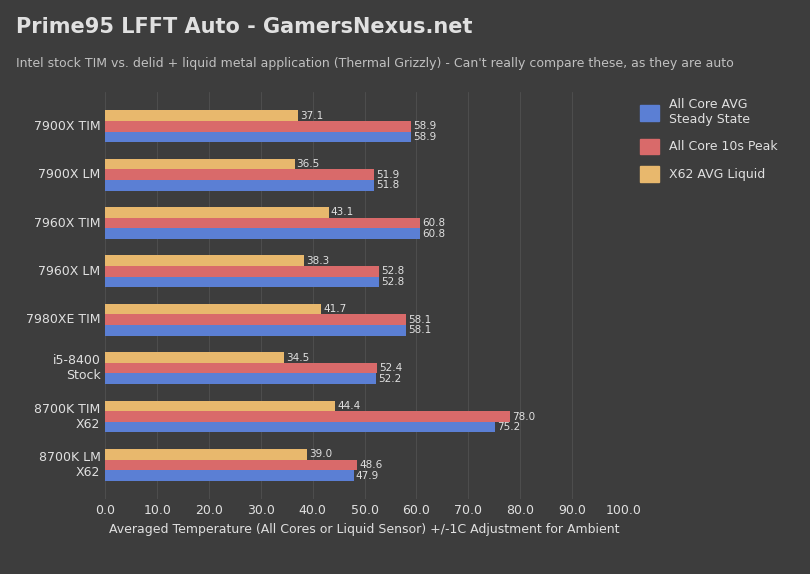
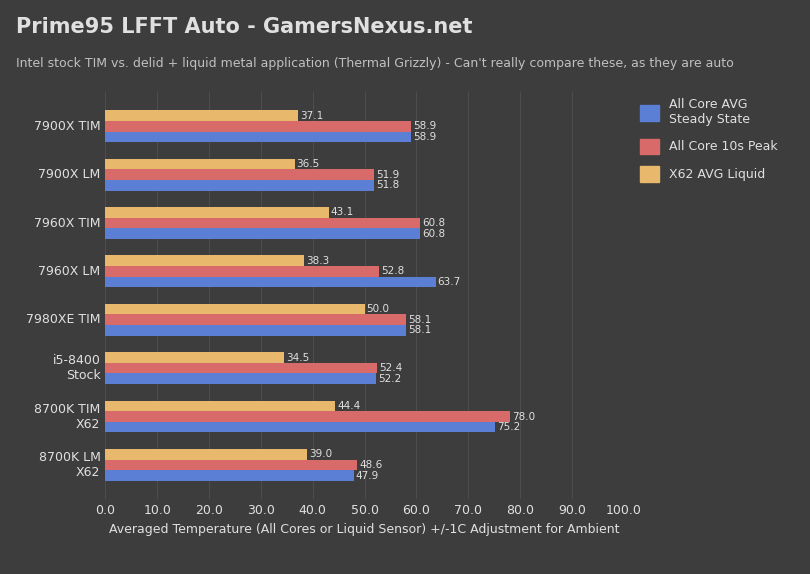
All Core AVG Steady State/7960X LM: 52.8 -> 63.7
X62 AVG Liquid/7980XE TIM: 41.7 -> 50.0
